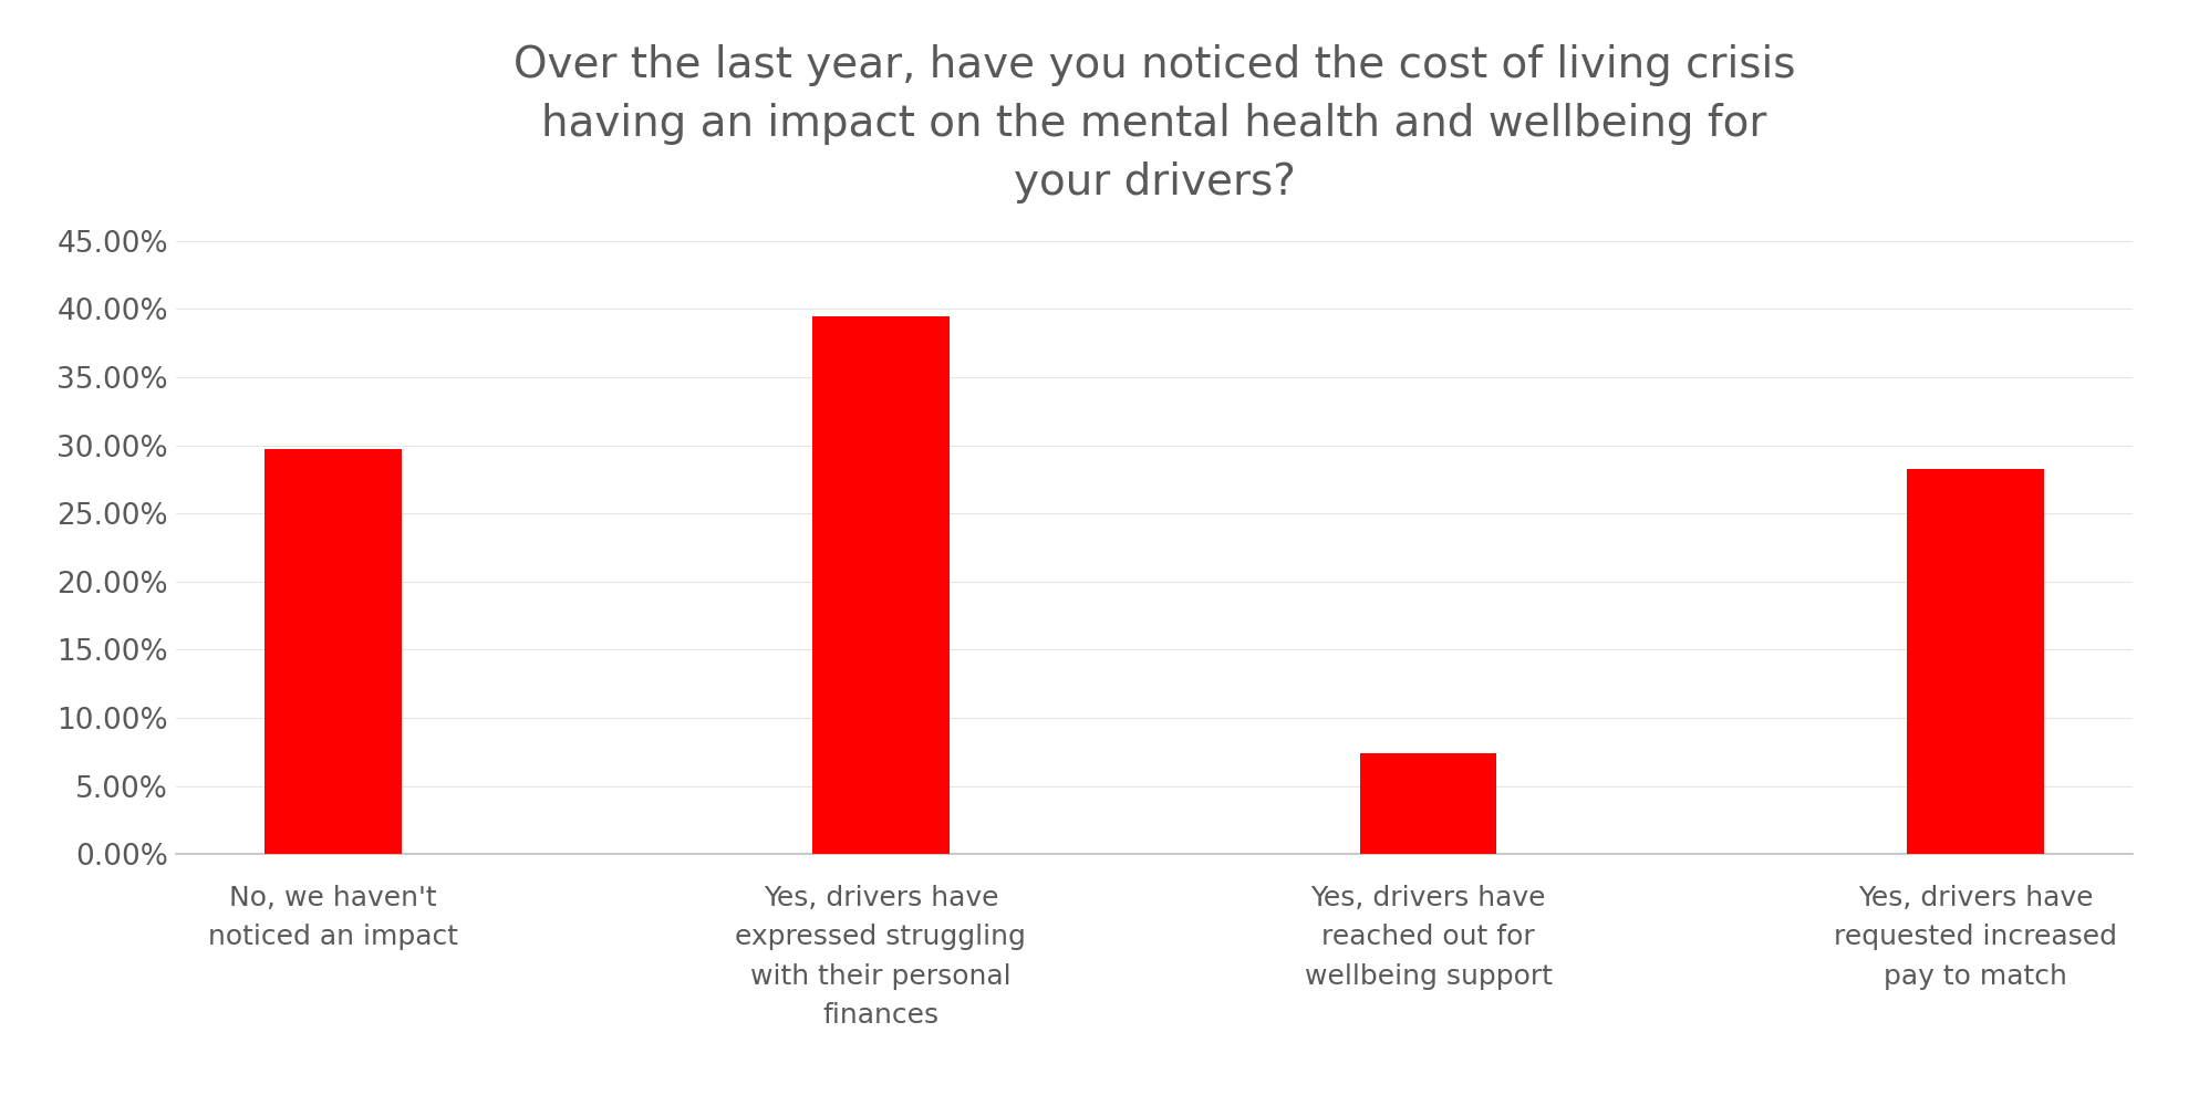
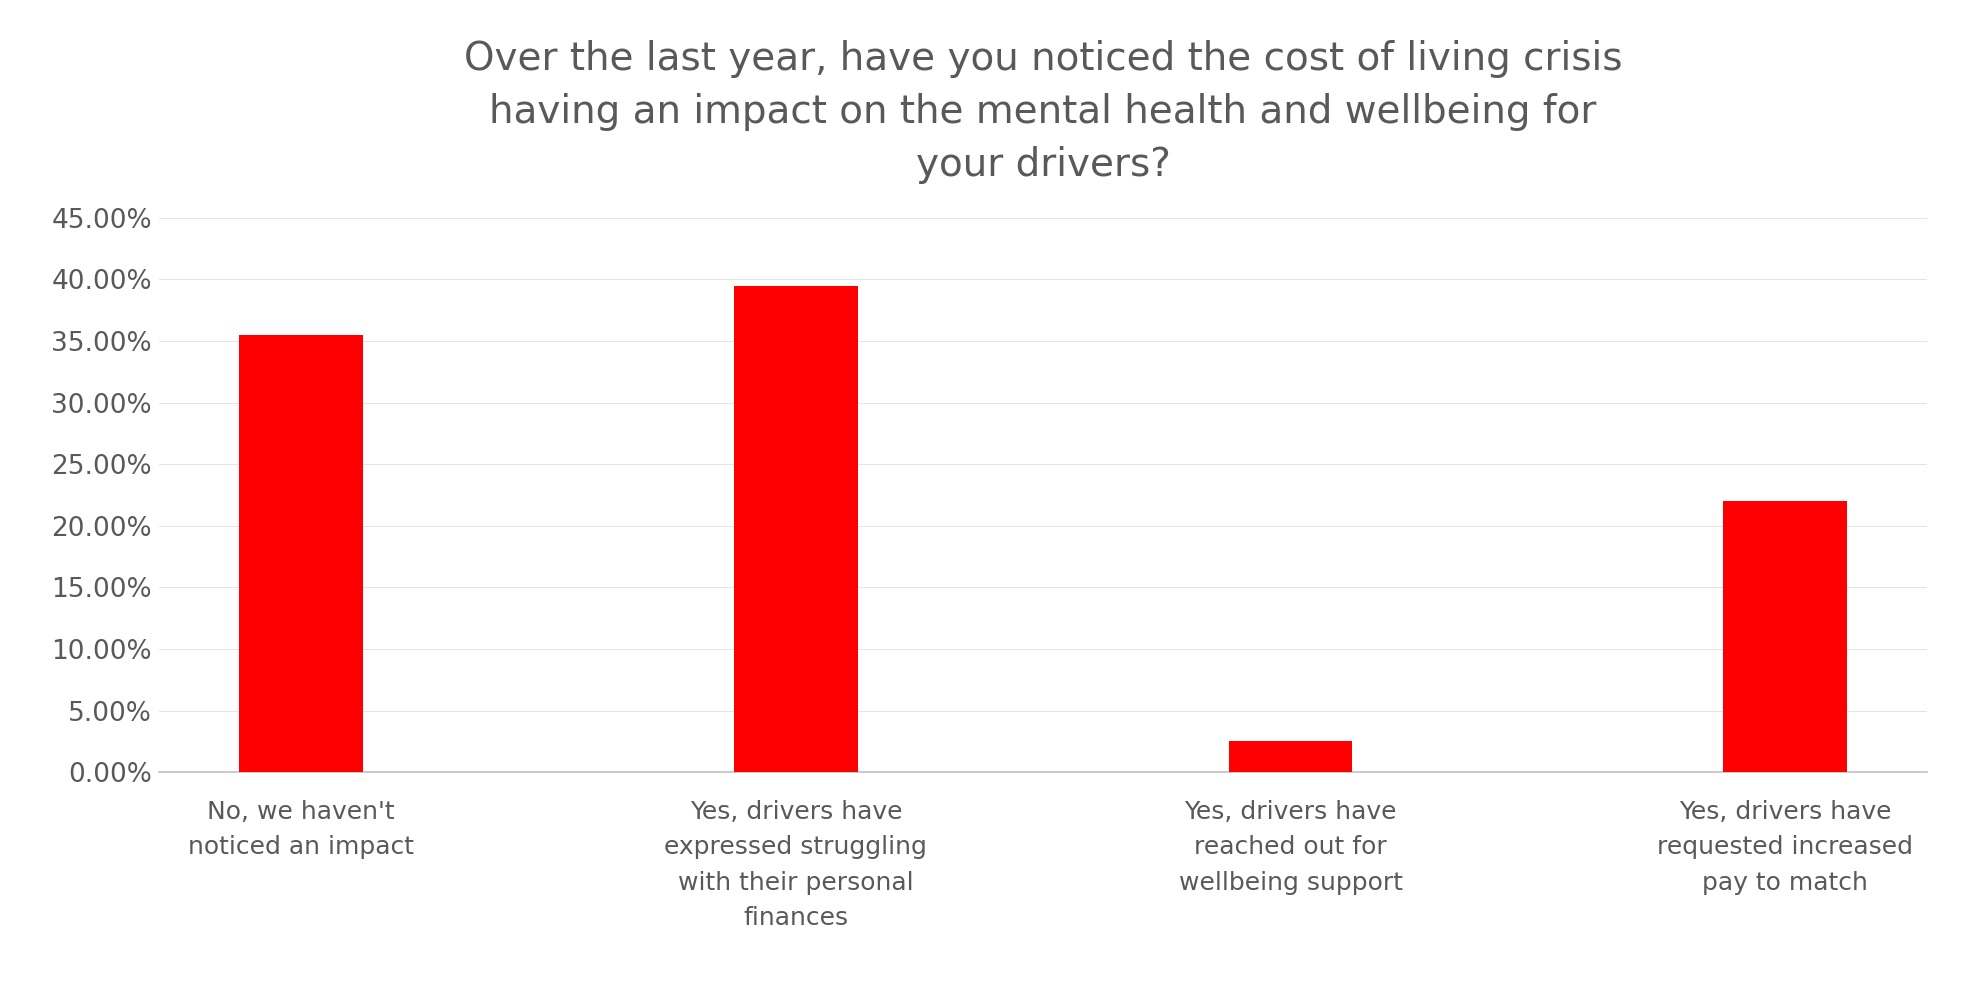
No, we haven't noticed an impact: 29.7% -> 35.5%
Yes, drivers have reached out for wellbeing support: 7.4% -> 2.5%
Yes, drivers have requested increased pay to match: 28.3% -> 22.0%
